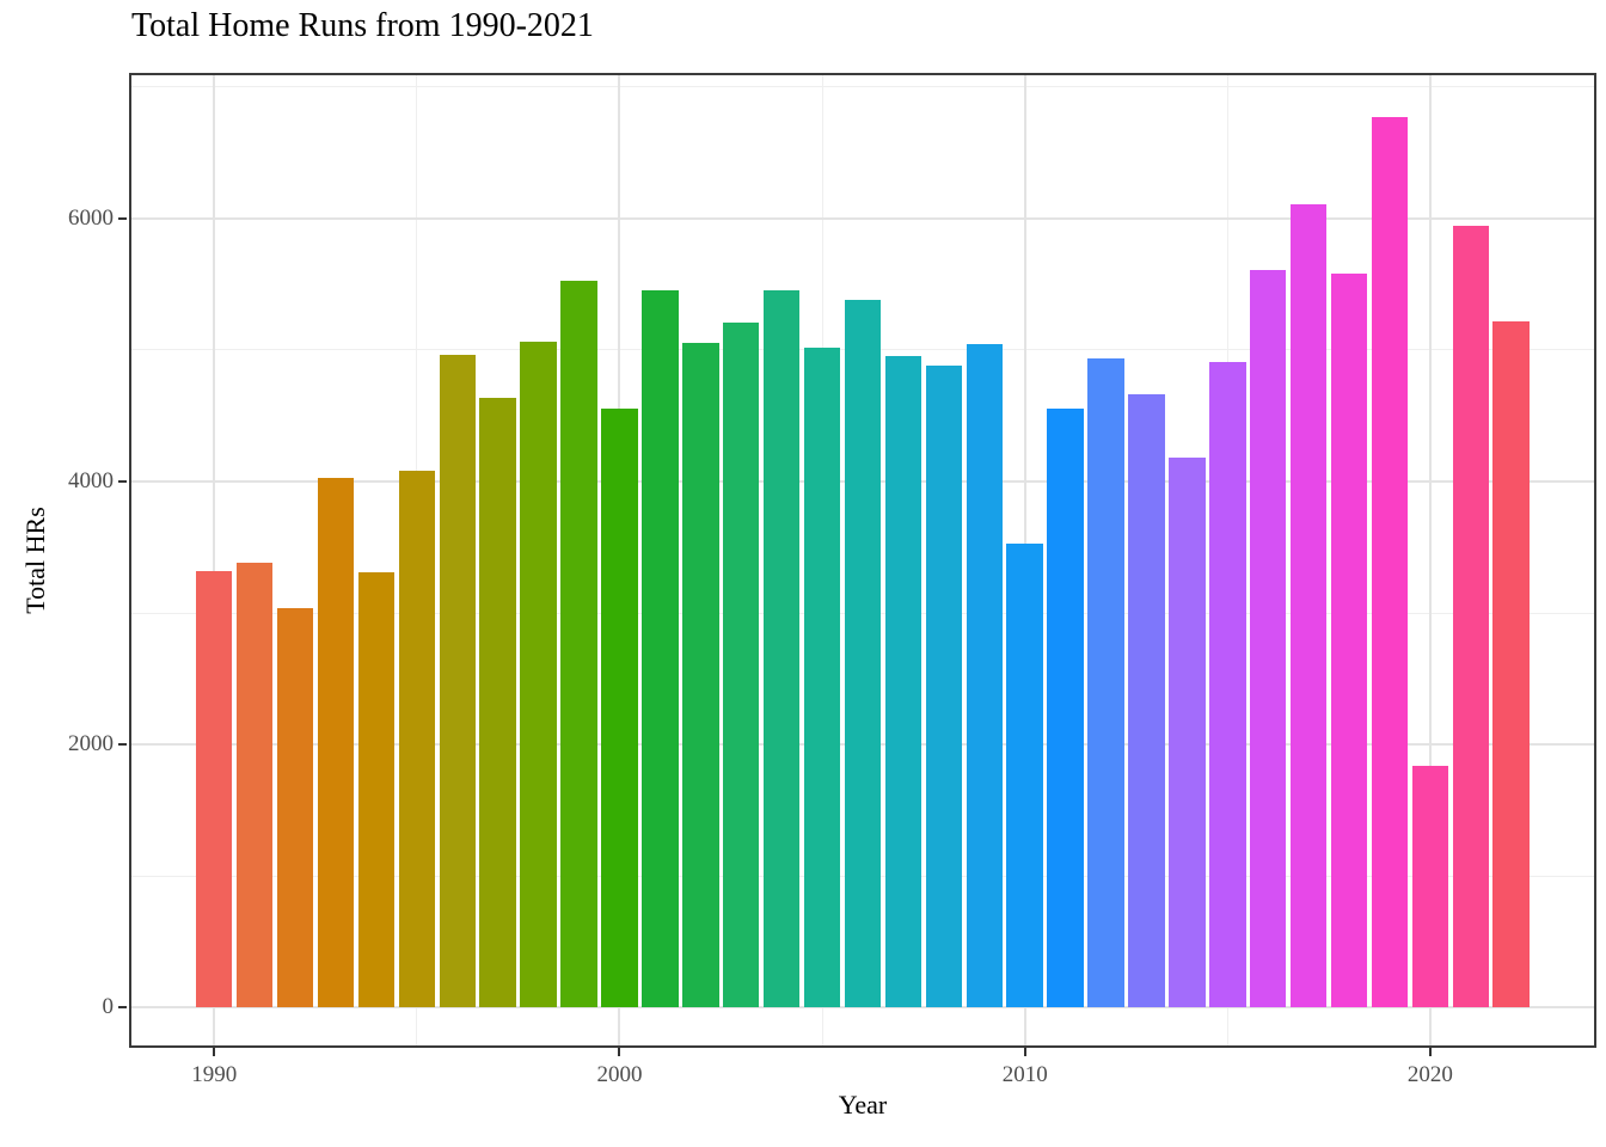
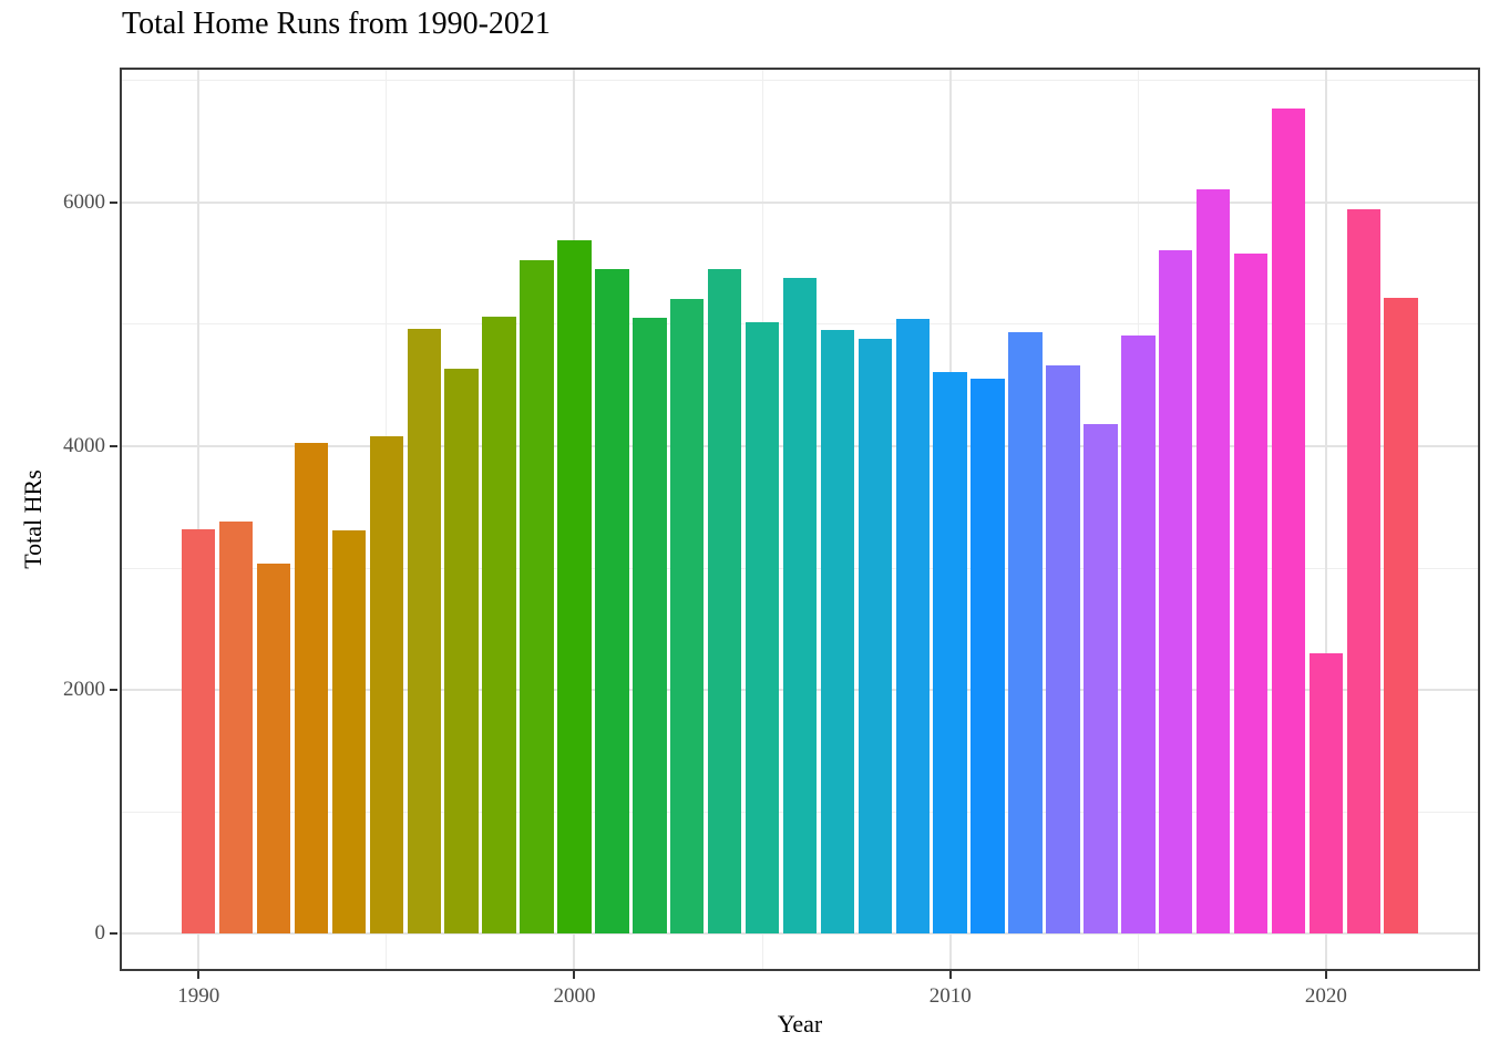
2000: 4550 -> 5690
2010: 3530 -> 4610
2020: 1840 -> 2300
